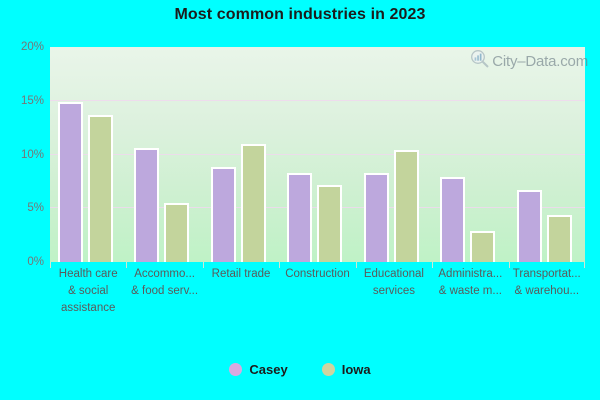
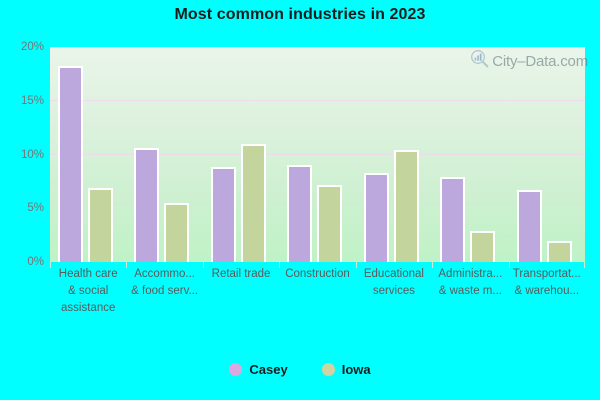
Casey/Health care & social assistance: 14.9% -> 18.2%
Iowa/Health care & social assistance: 13.7% -> 6.9%
Casey/Construction: 8.3% -> 9.0%
Iowa/Transportat... & warehou...: 4.4% -> 2.0%
